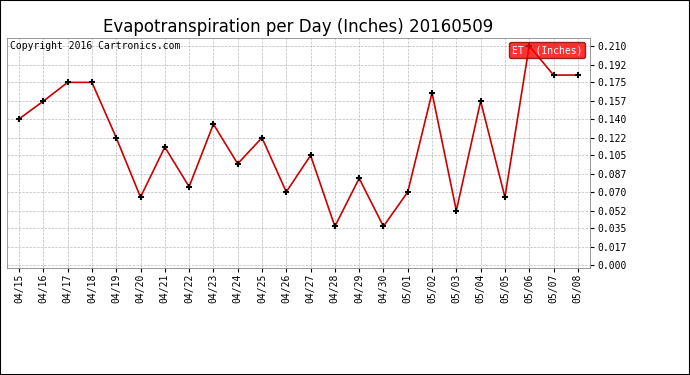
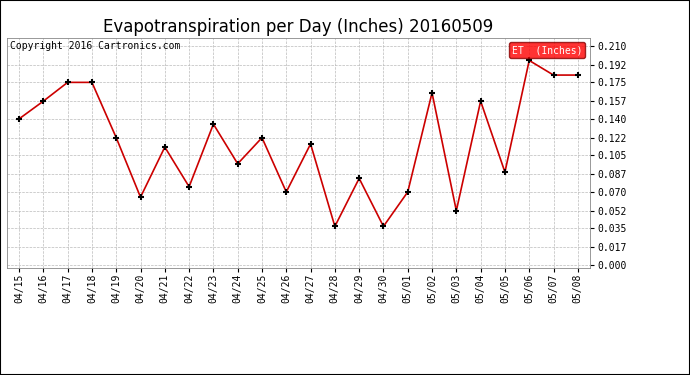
04/27: 0.105 -> 0.116
05/05: 0.065 -> 0.089
05/06: 0.210 -> 0.196
